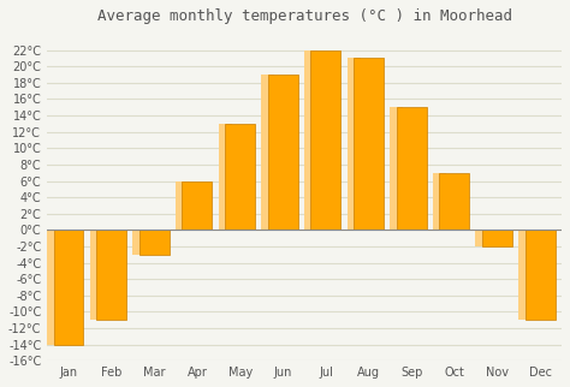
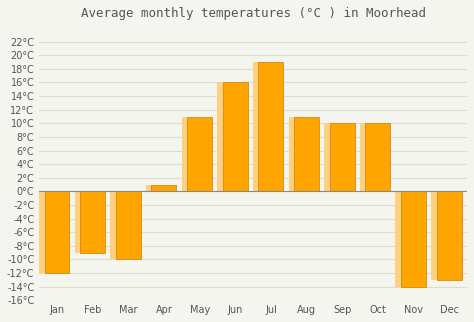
Jan: -14°C -> -12°C
Feb: -11°C -> -9°C
Mar: -3°C -> -10°C
Apr: 6°C -> 1°C
May: 13°C -> 11°C
Jun: 19°C -> 16°C
Jul: 22°C -> 19°C
Aug: 21°C -> 11°C
Sep: 15°C -> 10°C
Oct: 7°C -> 10°C
Nov: -2°C -> -14°C
Dec: -11°C -> -13°C
